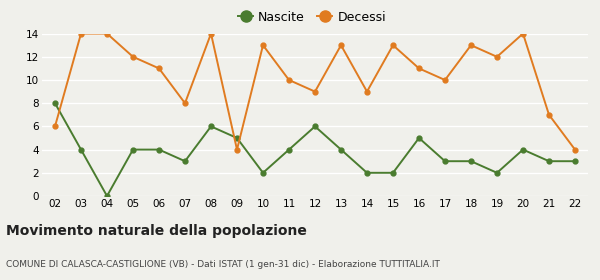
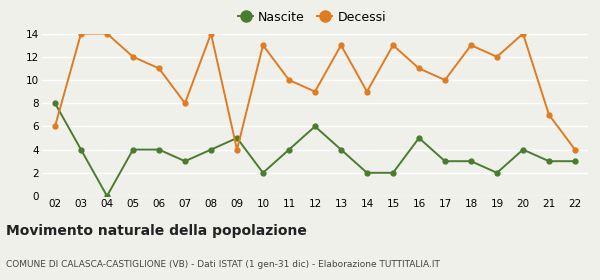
Nascite/08: 6 -> 4
